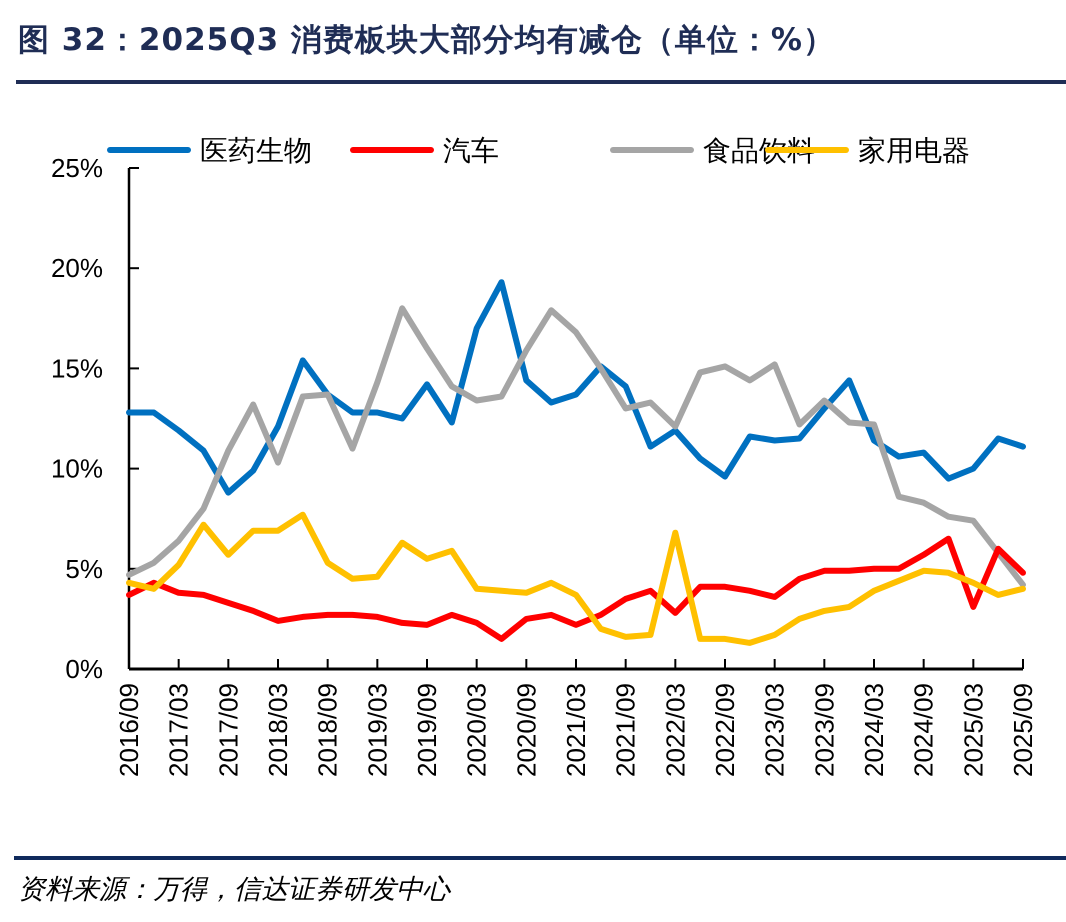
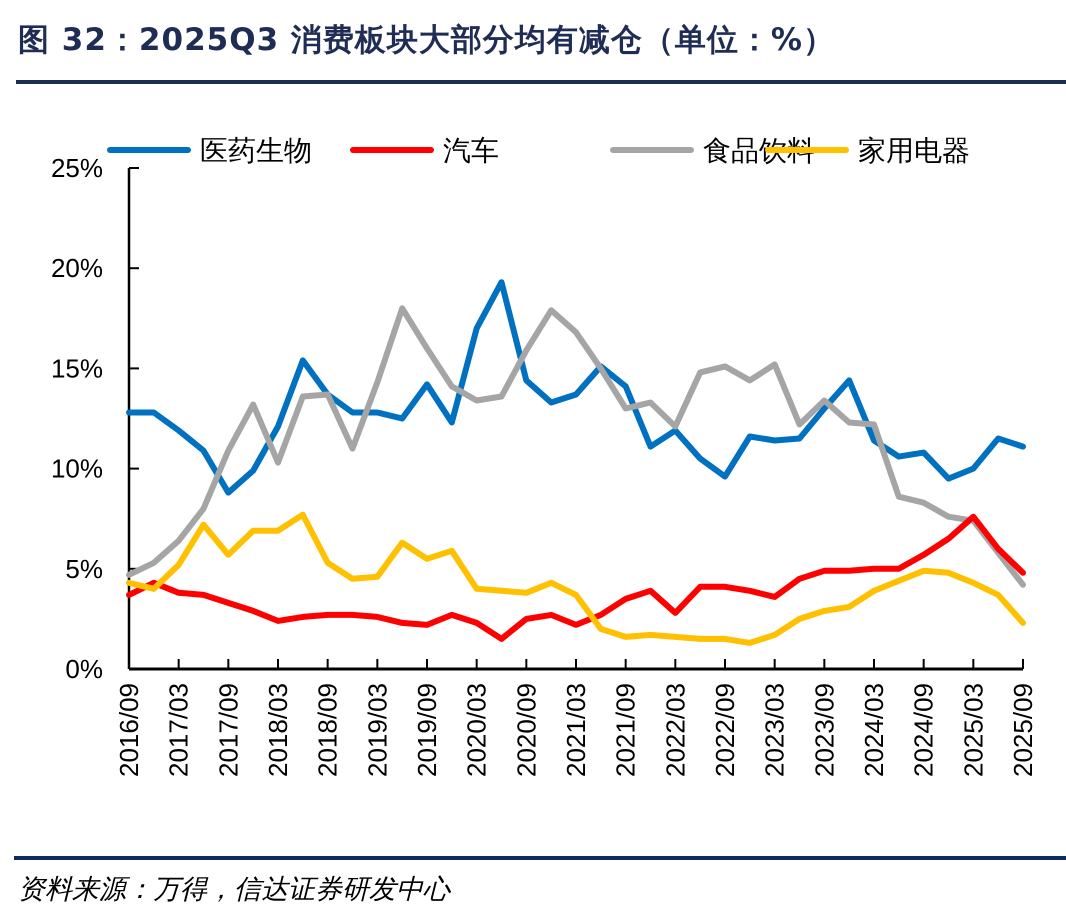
家用电器/2022/03: 6.8% -> 1.6%
汽车/2025/03: 3.1% -> 7.6%
家用电器/2025/09: 4.0% -> 2.3%
